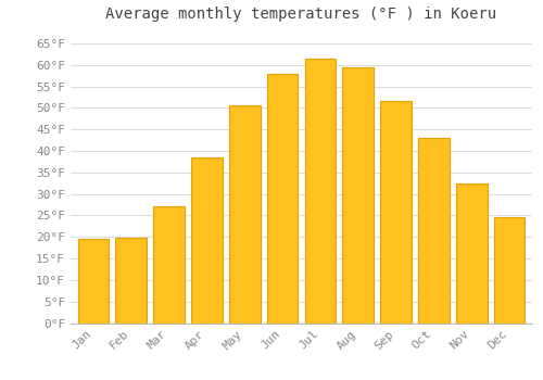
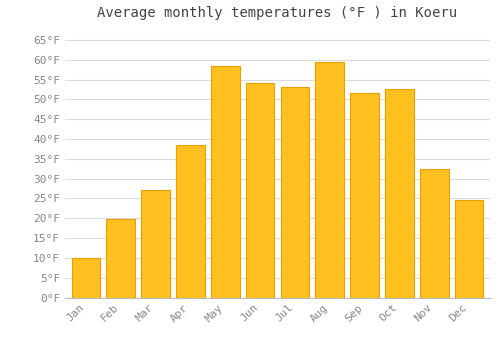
Jan: 19.5°F -> 10.0°F
May: 50.5°F -> 58.5°F
Jun: 58.0°F -> 54.0°F
Jul: 61.5°F -> 53.0°F
Oct: 43.0°F -> 52.5°F
